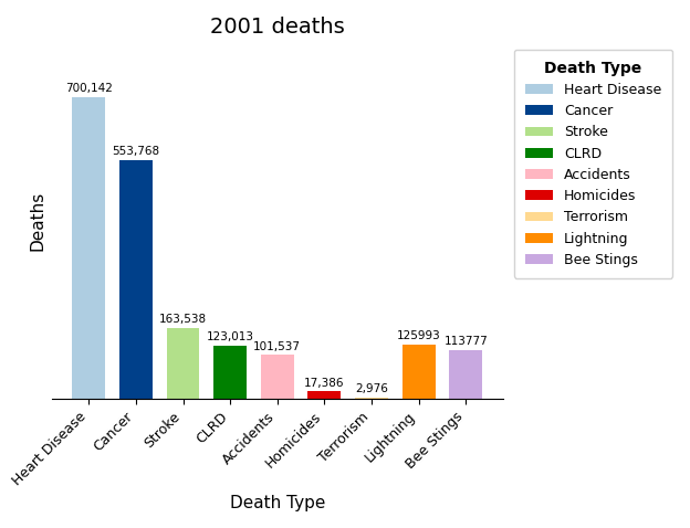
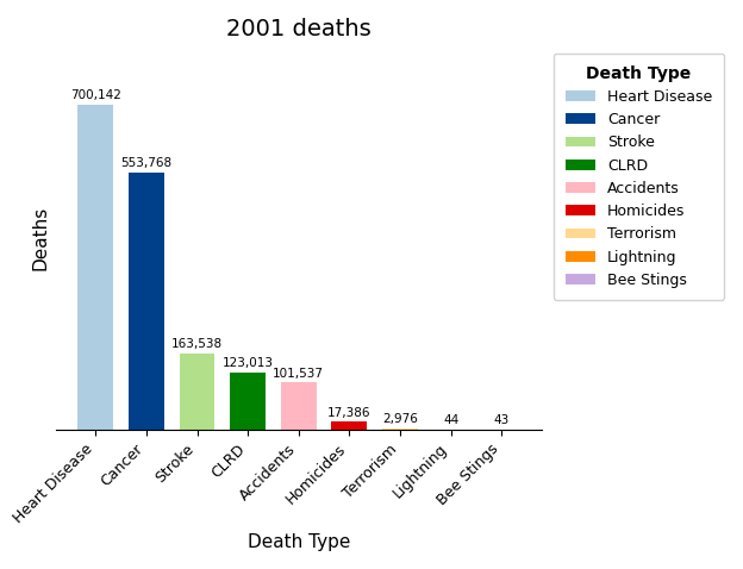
Lightning: 125993 -> 44
Bee Stings: 113777 -> 43
